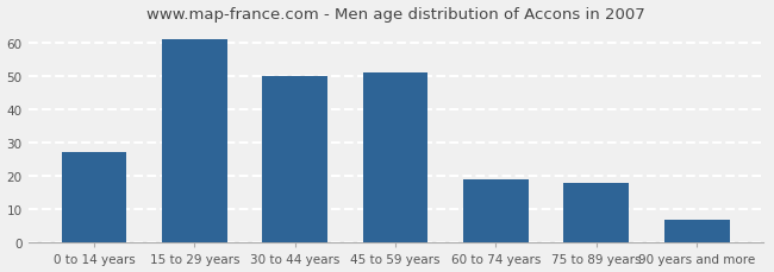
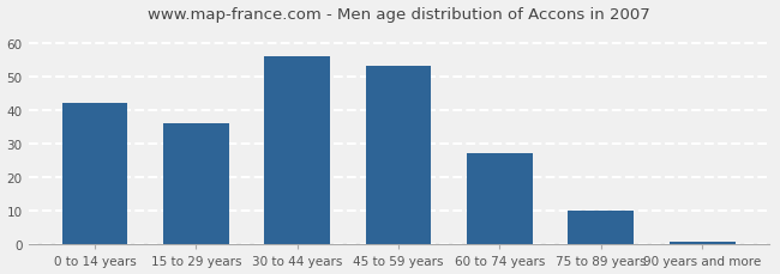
0 to 14 years: 27 -> 42
15 to 29 years: 61 -> 36
30 to 44 years: 50 -> 56
45 to 59 years: 51 -> 53
60 to 74 years: 19 -> 27
75 to 89 years: 18 -> 10
90 years and more: 7 -> 1
